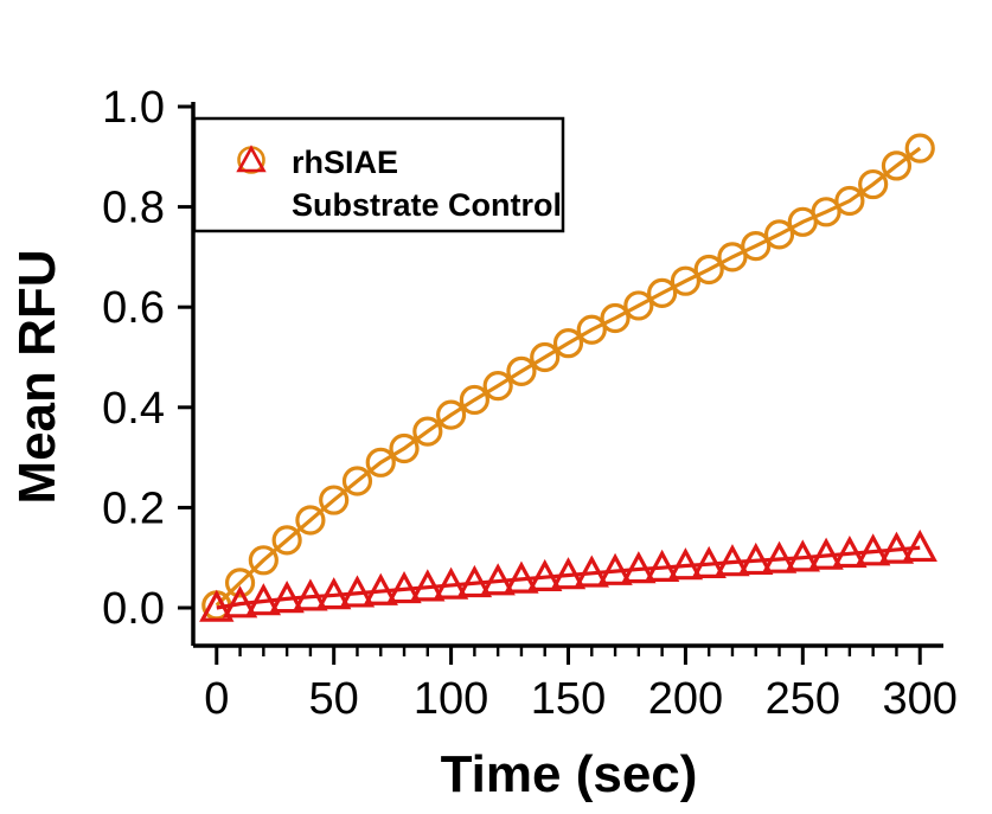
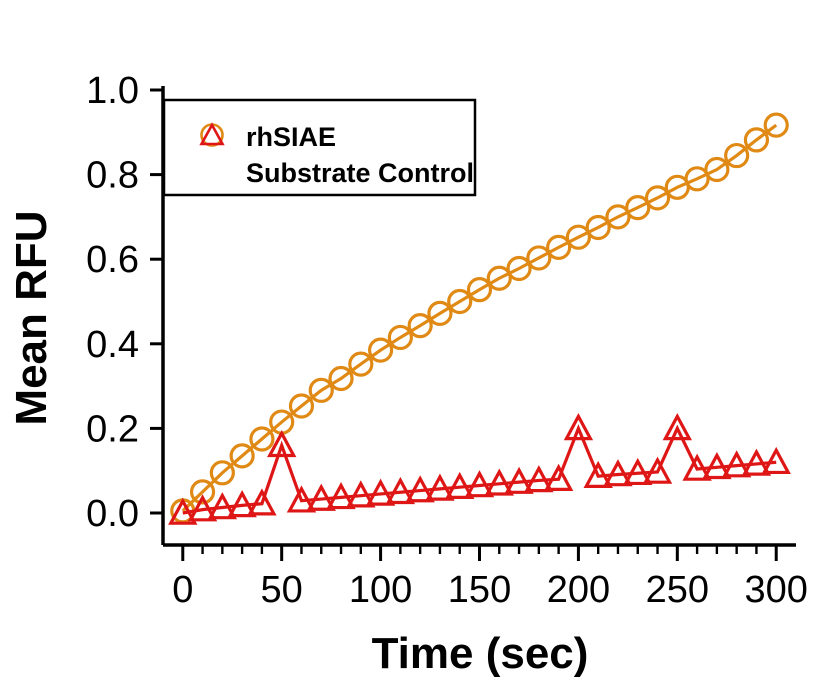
Substrate Control/50: 0.03 -> 0.16
Substrate Control/200: 0.08 -> 0.20
Substrate Control/250: 0.10 -> 0.20
